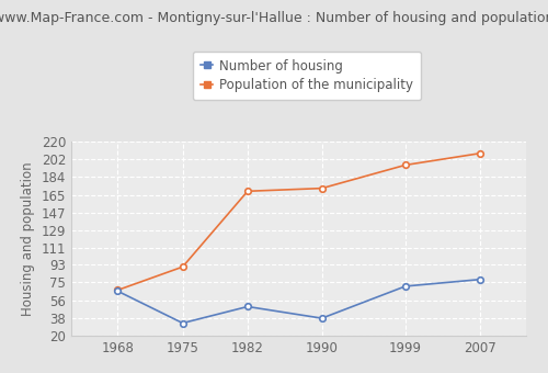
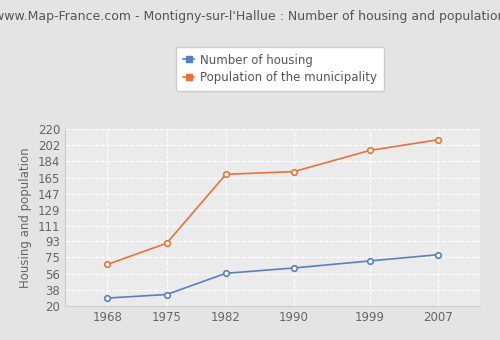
Number of housing/1968: 66 -> 29
Number of housing/1982: 50 -> 57
Number of housing/1990: 38 -> 63
